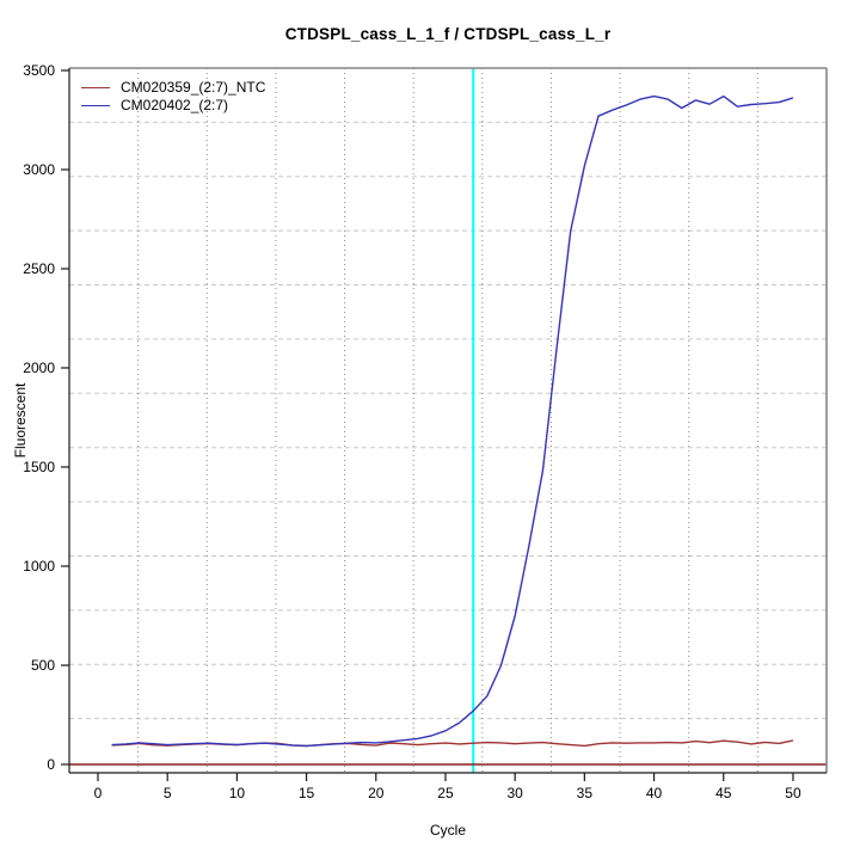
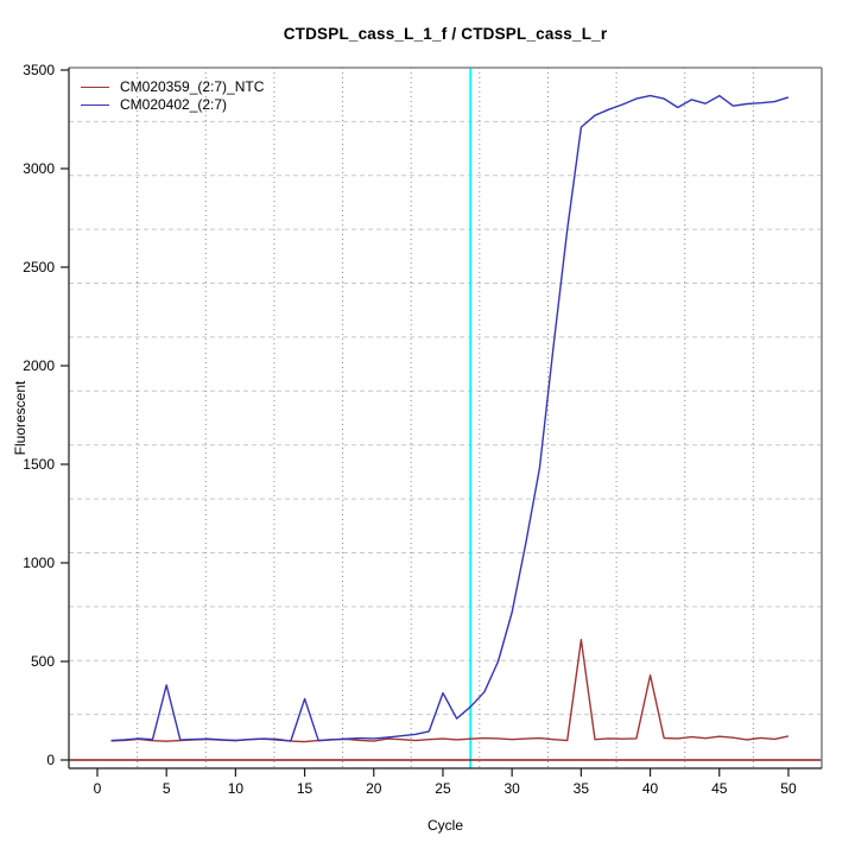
CM020402_(2:7)/5: 100 -> 380
CM020402_(2:7)/15: 90 -> 310
CM020402_(2:7)/25: 170 -> 340
CM020359_(2:7)_NTC/35: 90 -> 610
CM020402_(2:7)/35: 3020 -> 3210
CM020359_(2:7)_NTC/40: 110 -> 430
